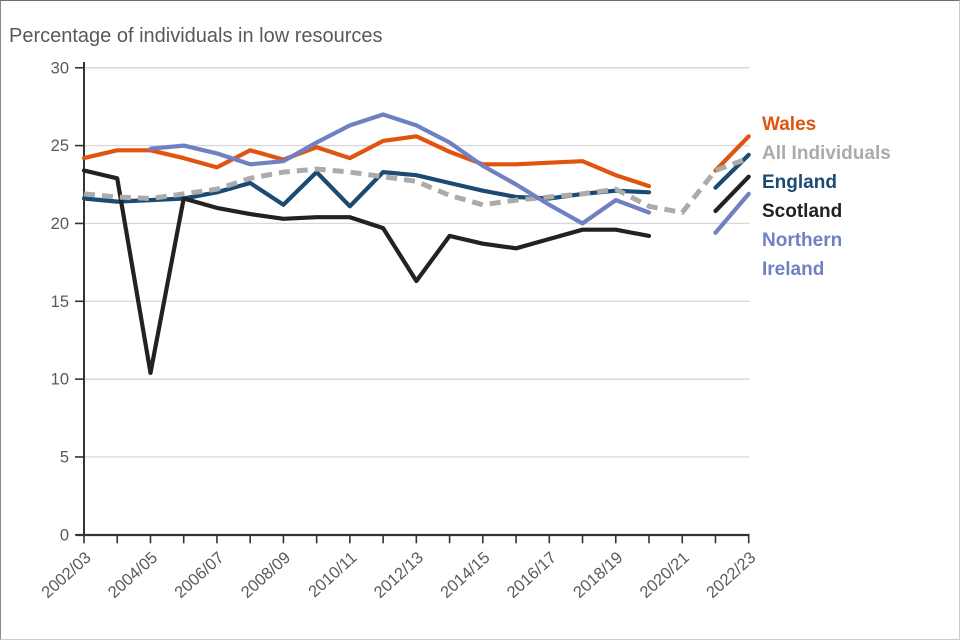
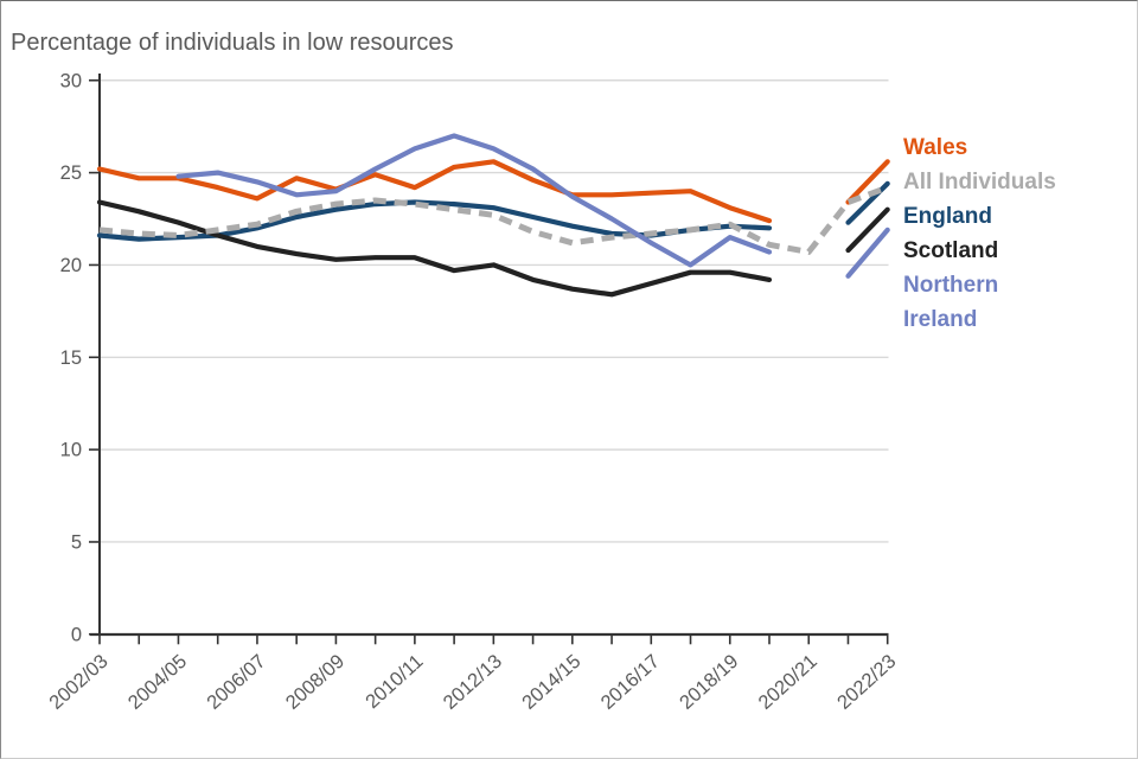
Wales/2002/03: 24.2 -> 25.2
Scotland/2004/05: 10.4 -> 22.3
England/2008/09: 21.2 -> 23.0
England/2010/11: 21.1 -> 23.4
Scotland/2012/13: 16.3 -> 20.0
